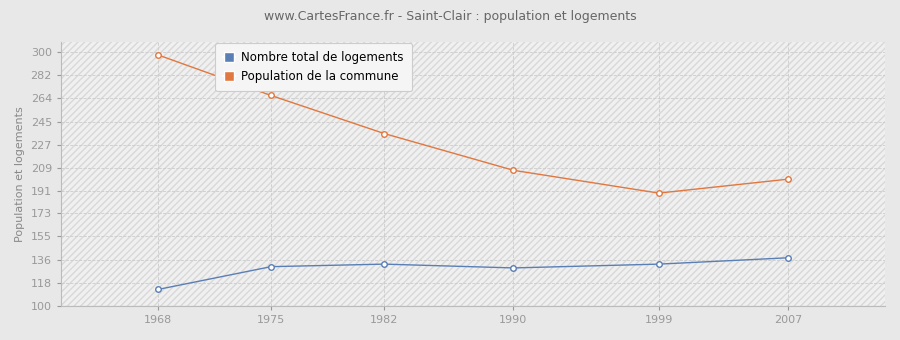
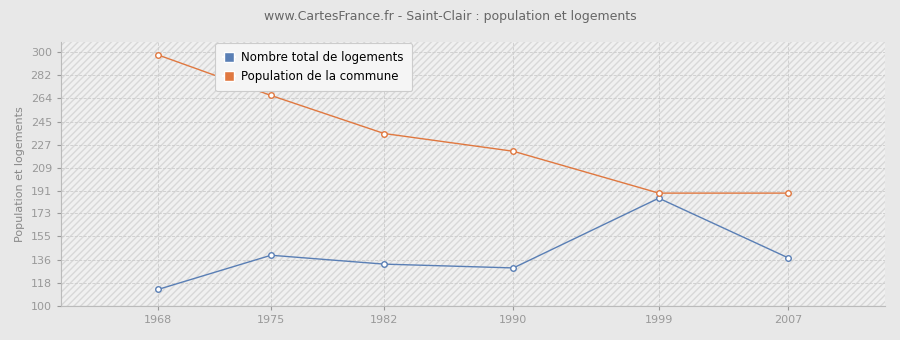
Nombre total de logements/1975: 131 -> 140
Population de la commune/1990: 207 -> 222
Nombre total de logements/1999: 133 -> 185
Population de la commune/2007: 200 -> 189
